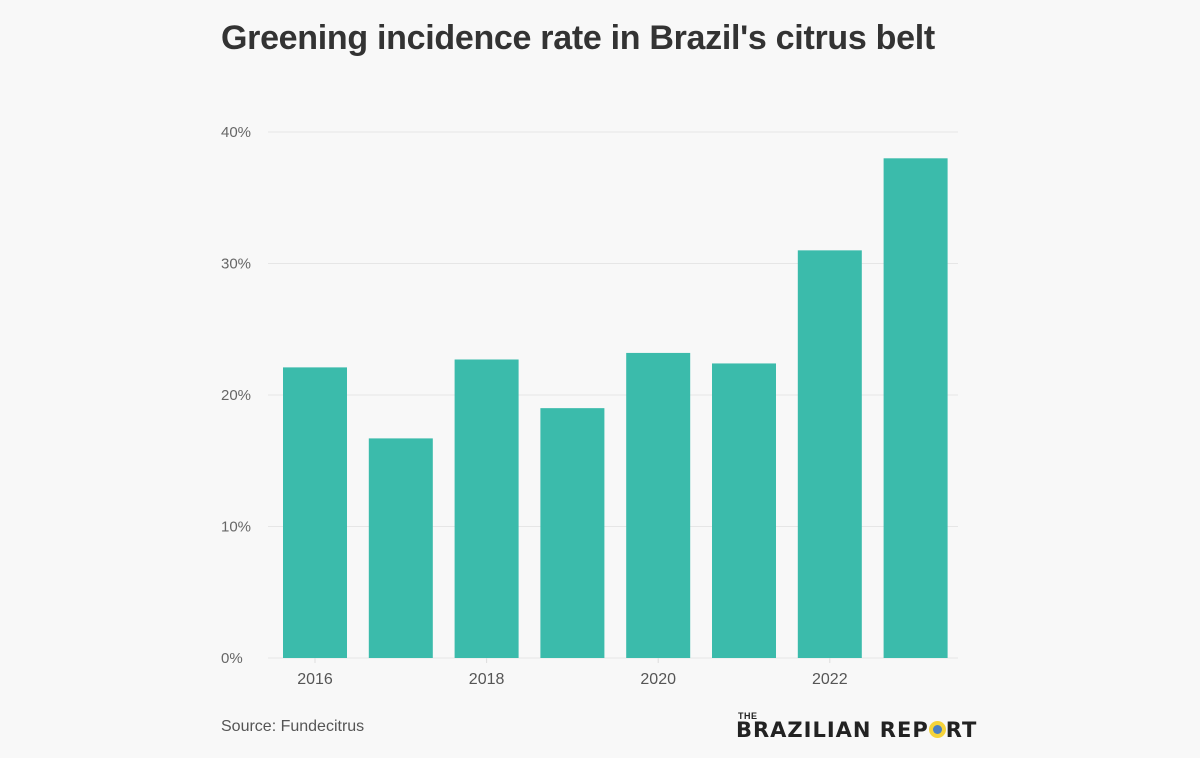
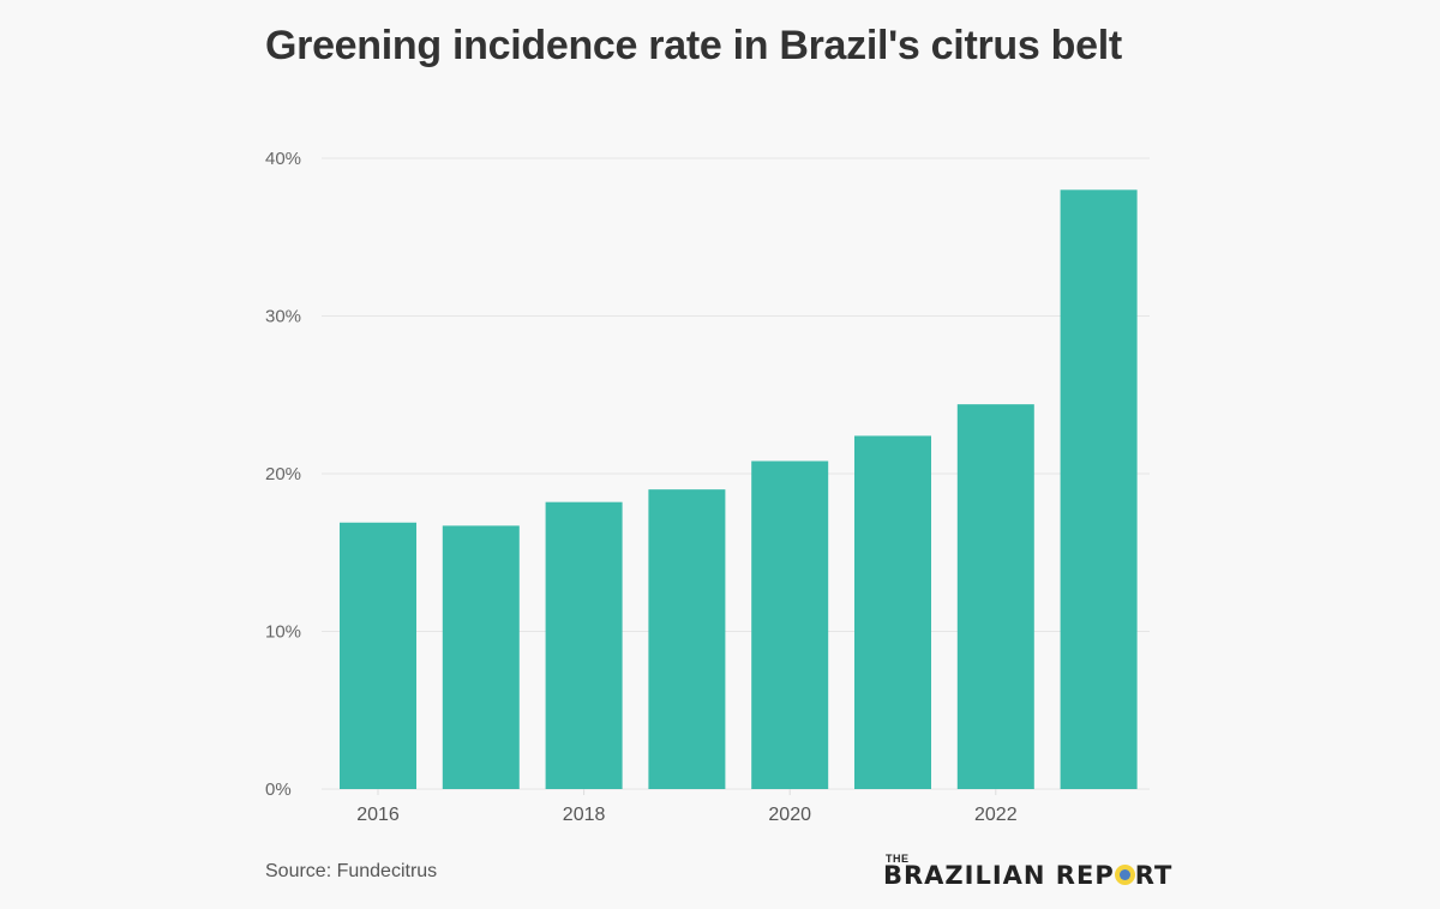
2016: 22.1% -> 16.9%
2018: 22.7% -> 18.2%
2020: 23.2% -> 20.8%
2022: 31.0% -> 24.4%
